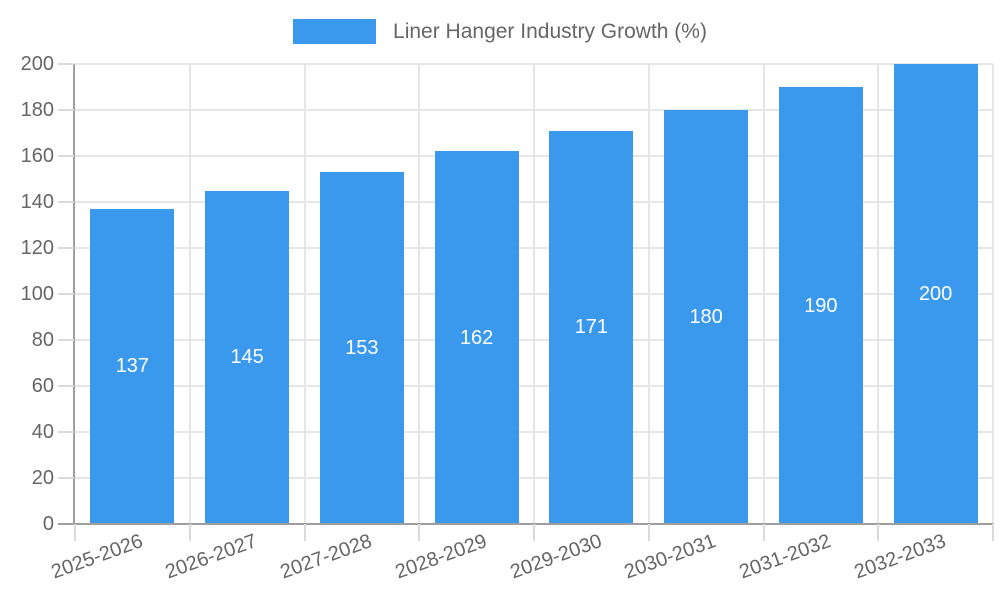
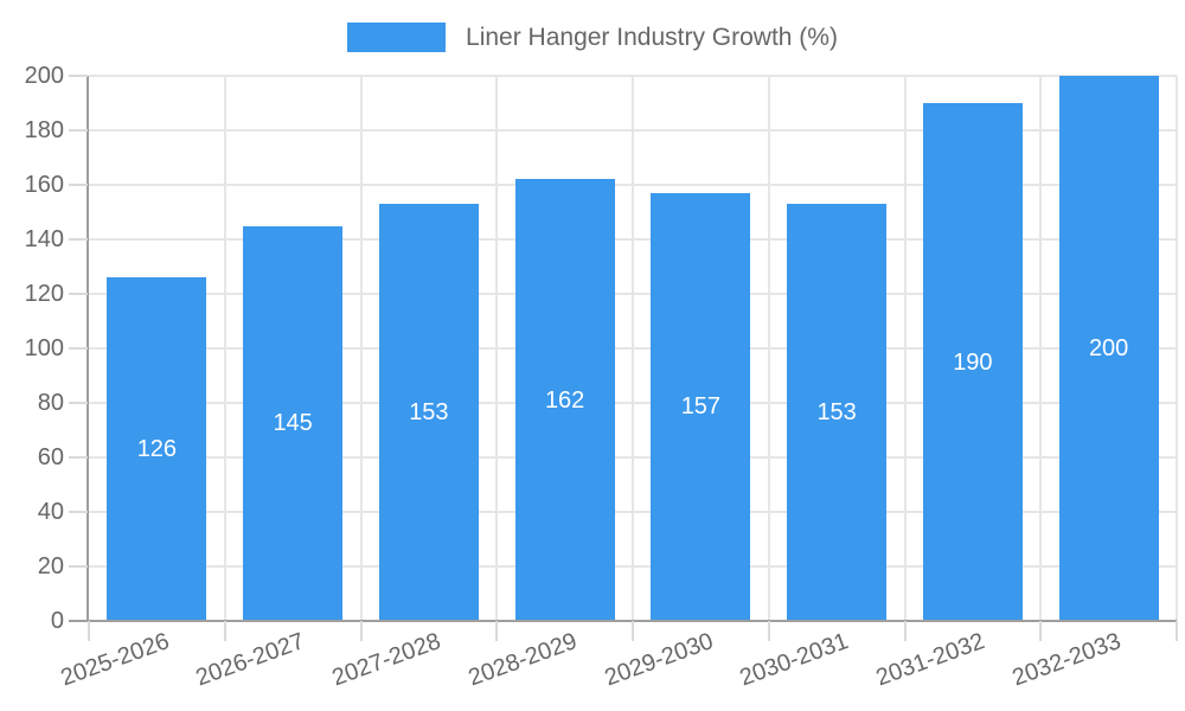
2025-2026: 137 -> 126
2029-2030: 171 -> 157
2030-2031: 180 -> 153
